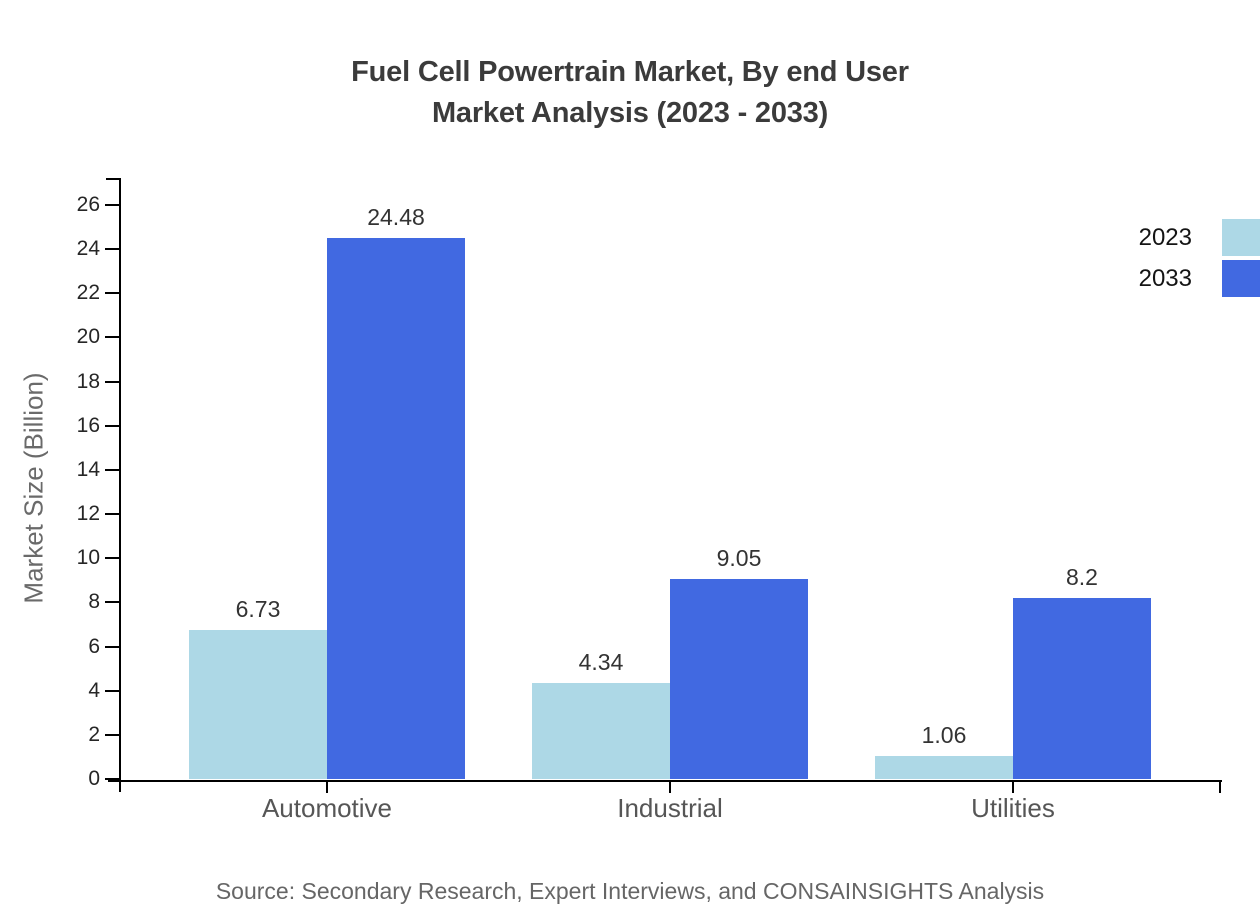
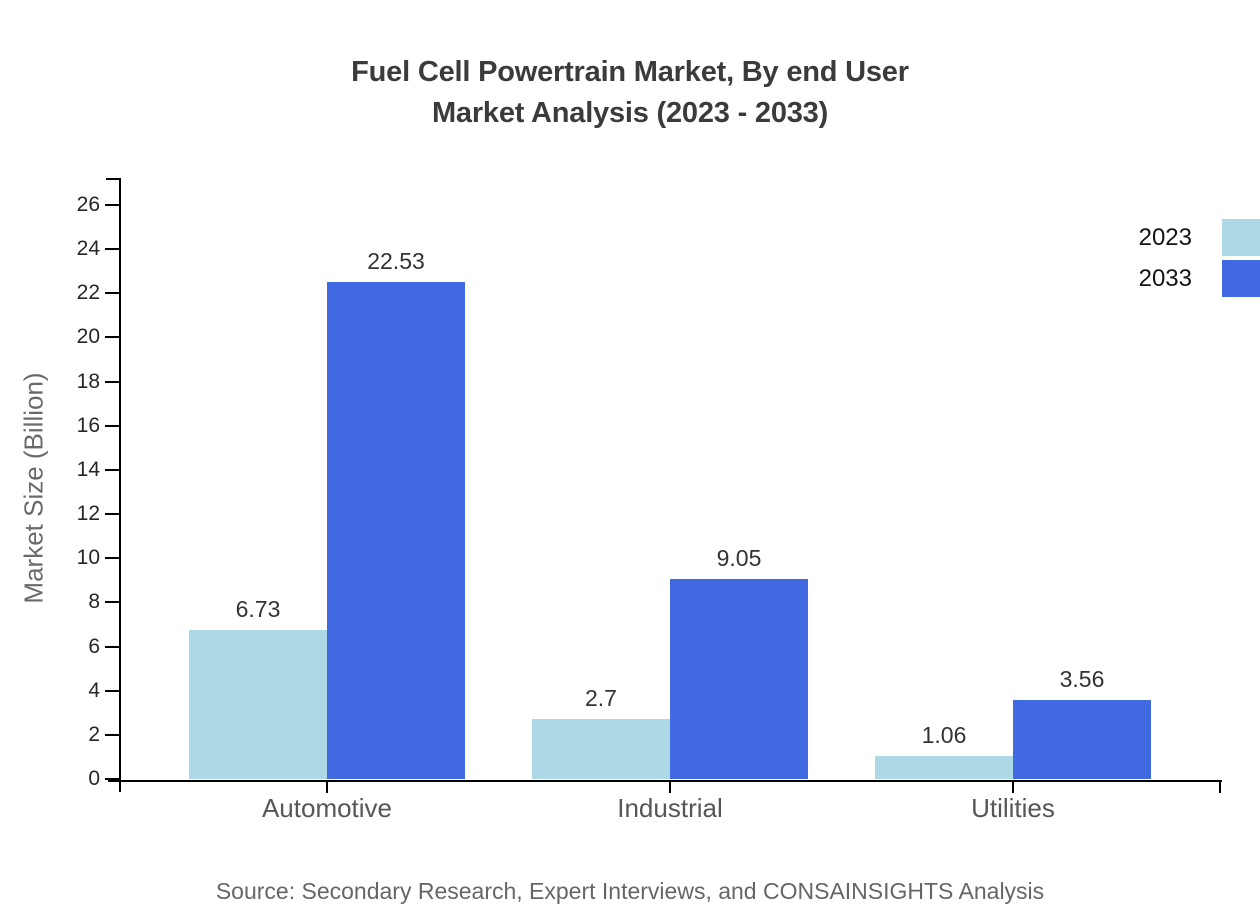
2033/Automotive: 24.48 -> 22.53
2023/Industrial: 4.34 -> 2.7
2033/Utilities: 8.2 -> 3.56
